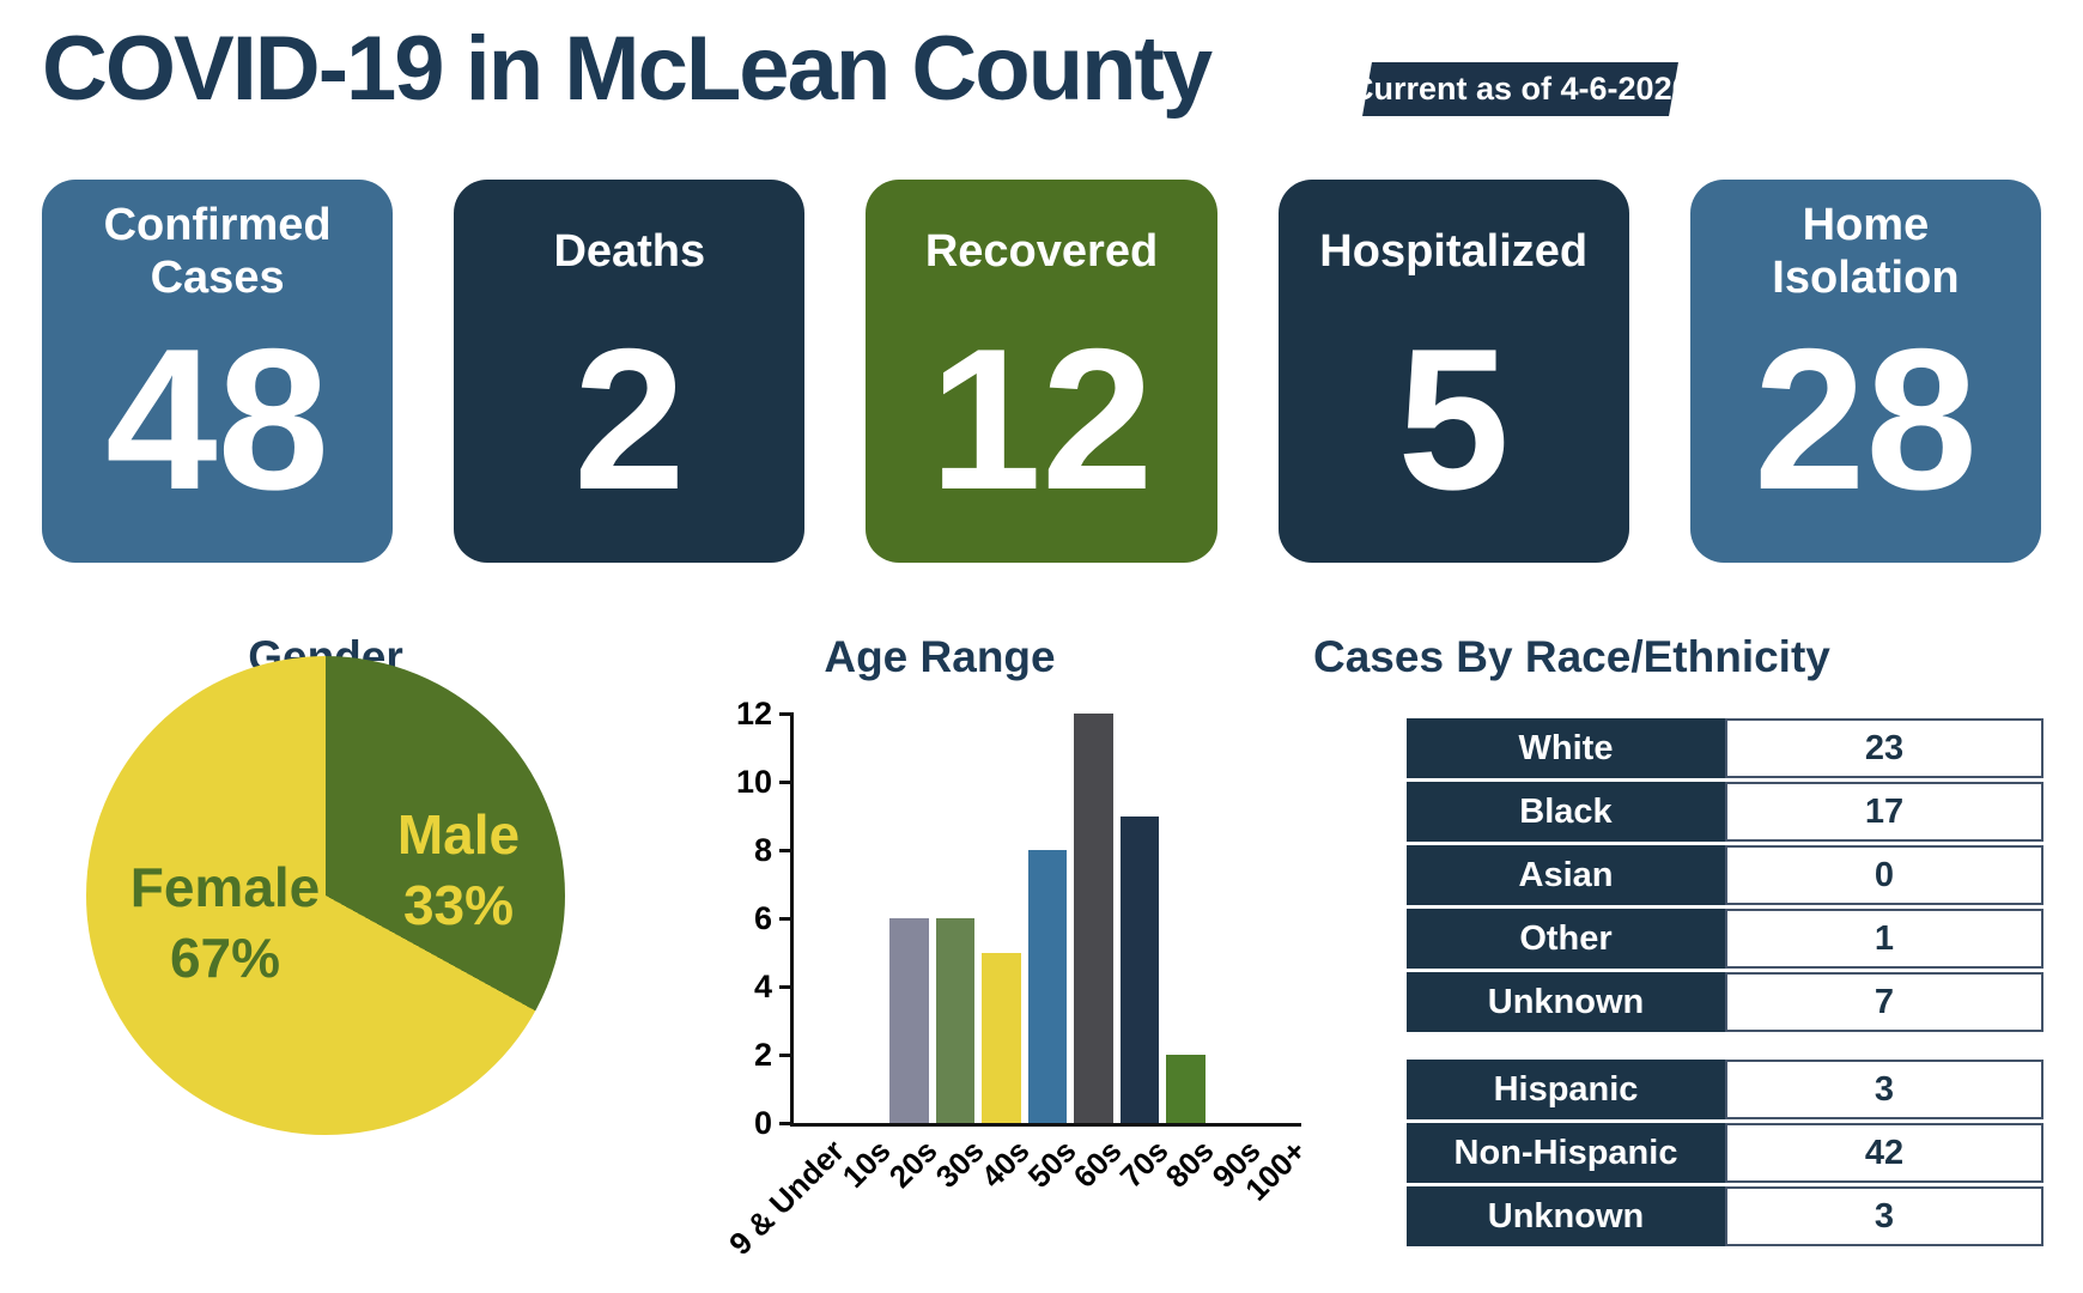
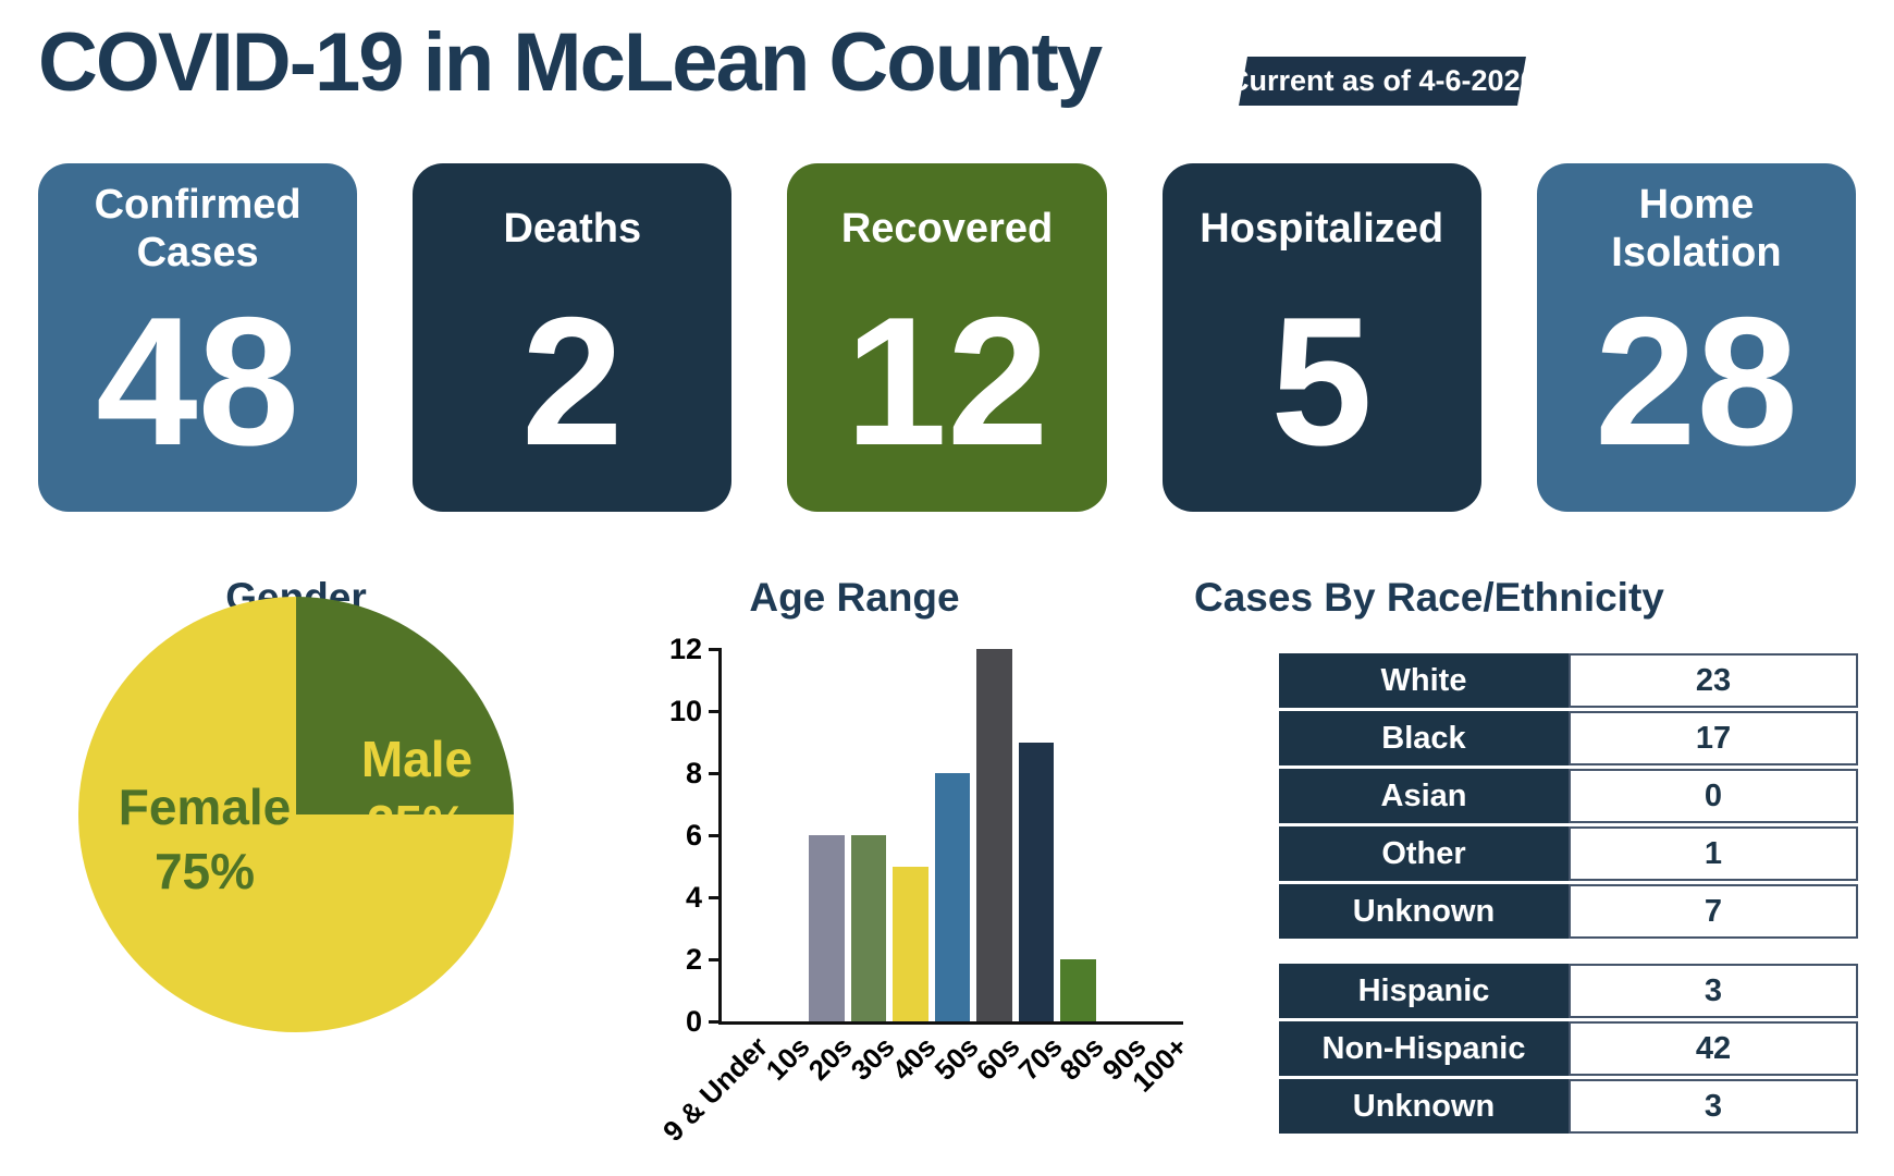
Gender/Male: 33% -> 25%
Gender/Female: 67% -> 75%
